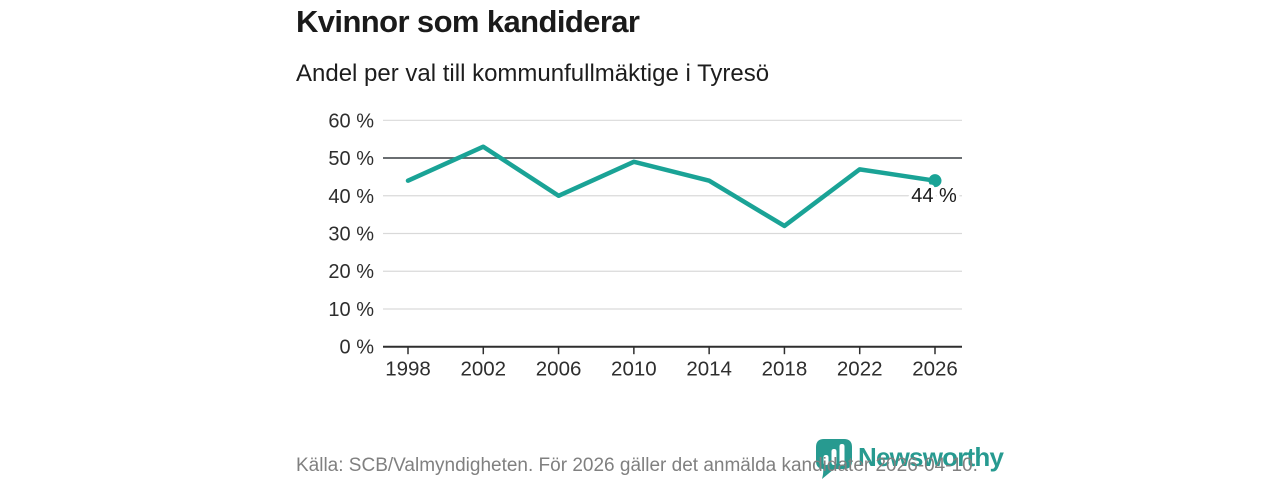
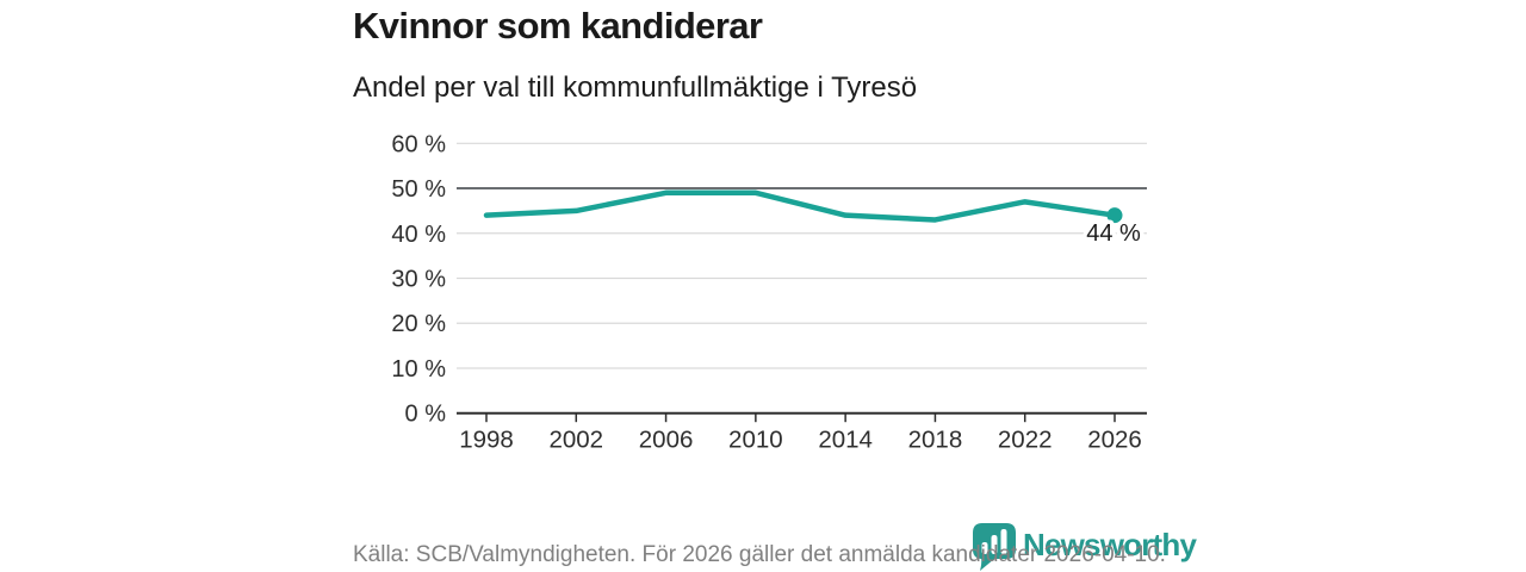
2002: 53% -> 45%
2006: 40% -> 49%
2018: 32% -> 43%
